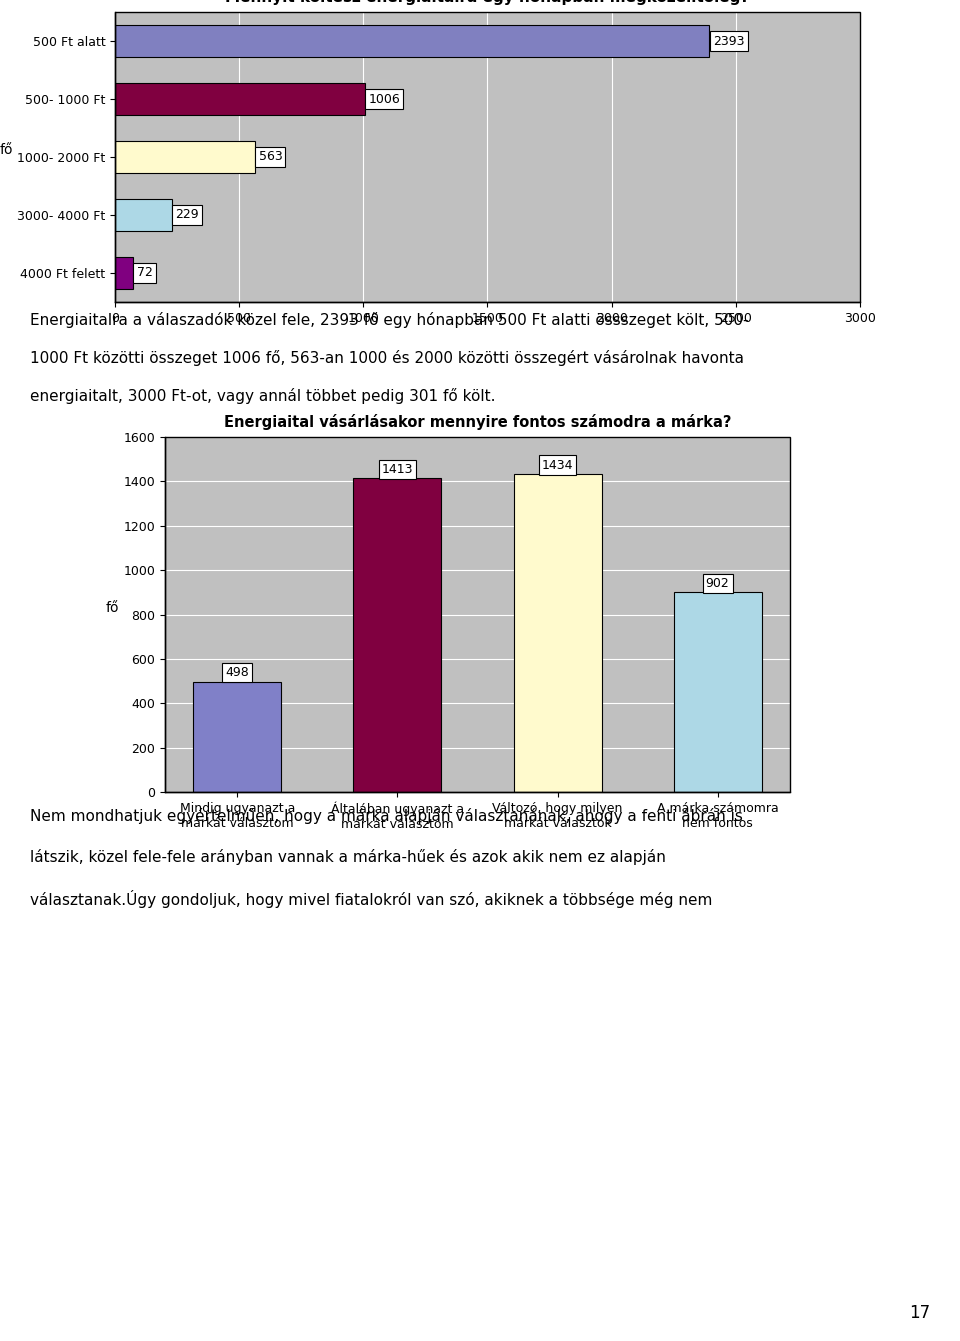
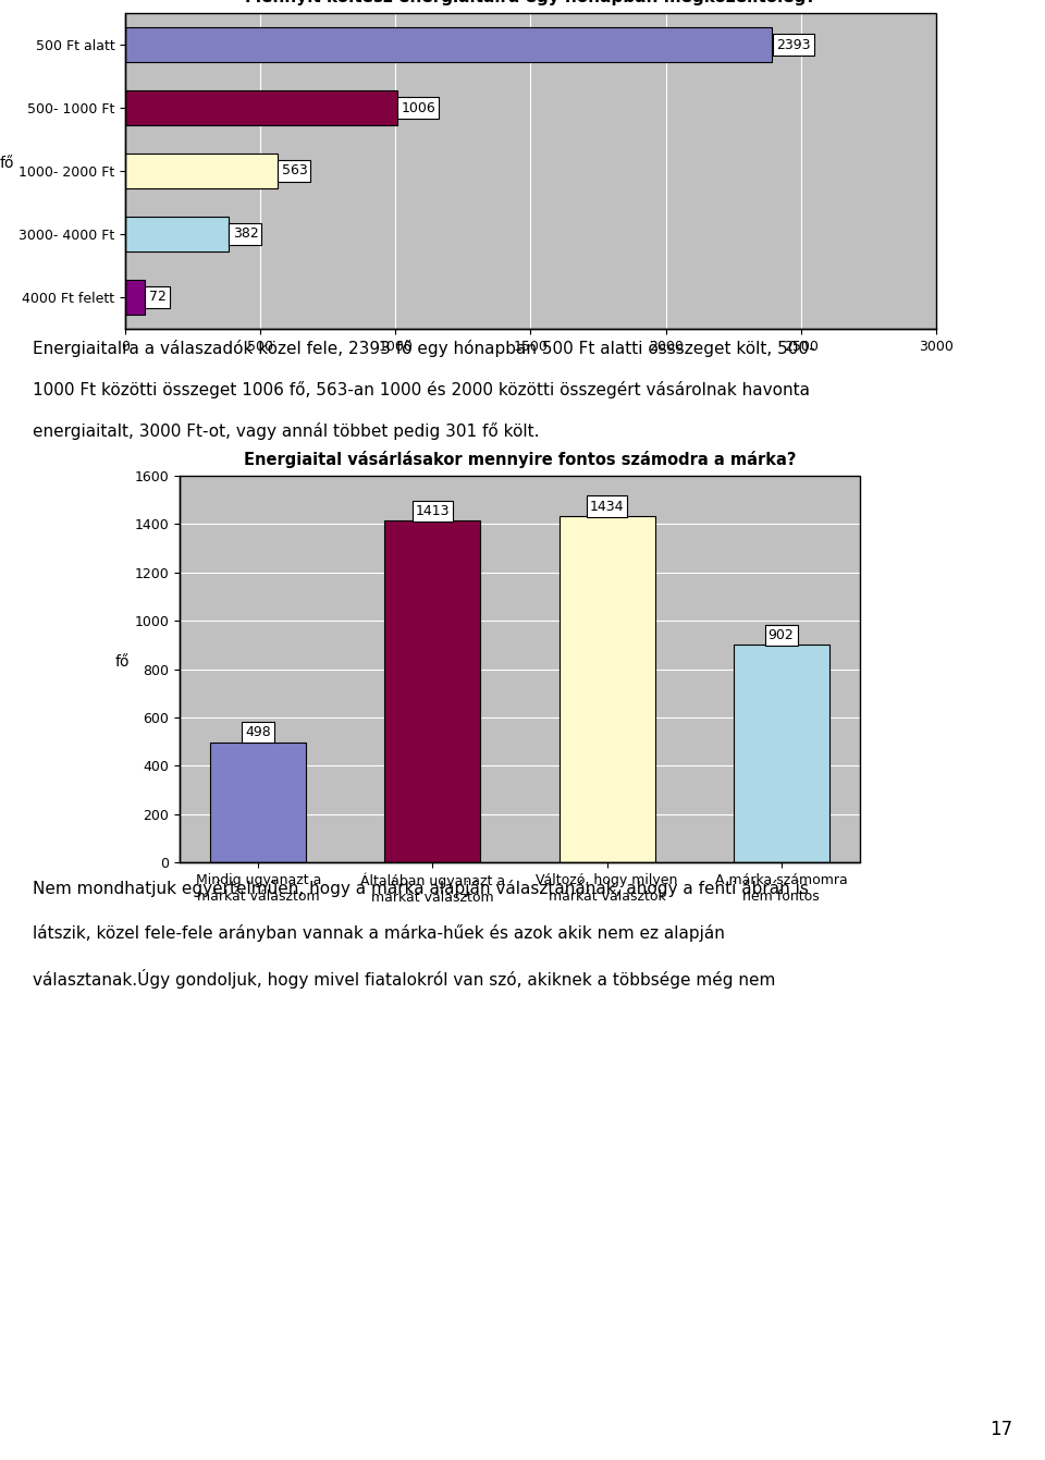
3000- 4000 Ft: 229 -> 382
